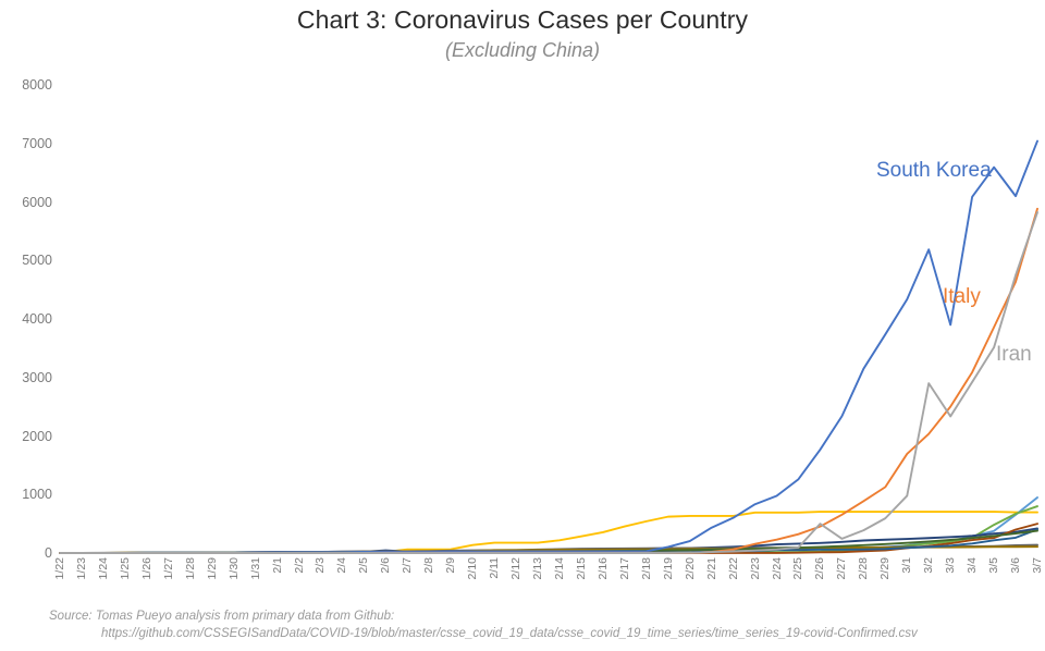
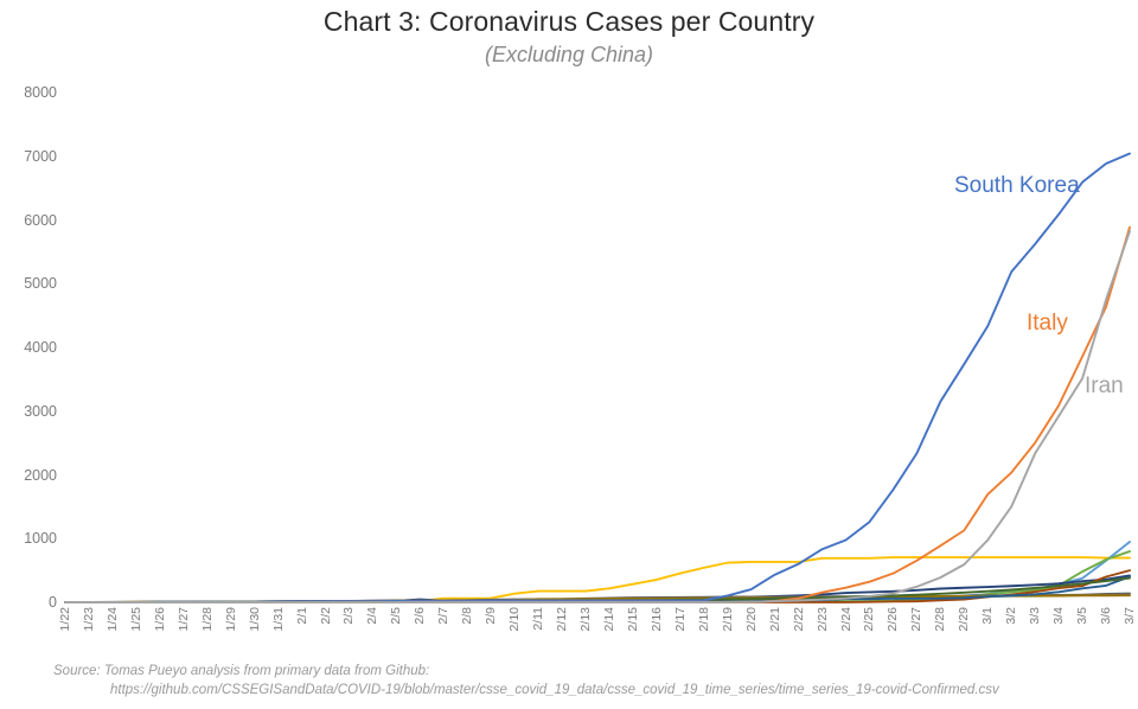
Iran/2/26: 500 -> 100
Iran/3/2: 2900 -> 1500
South Korea/3/3: 3900 -> 5600
South Korea/3/6: 6100 -> 6900
